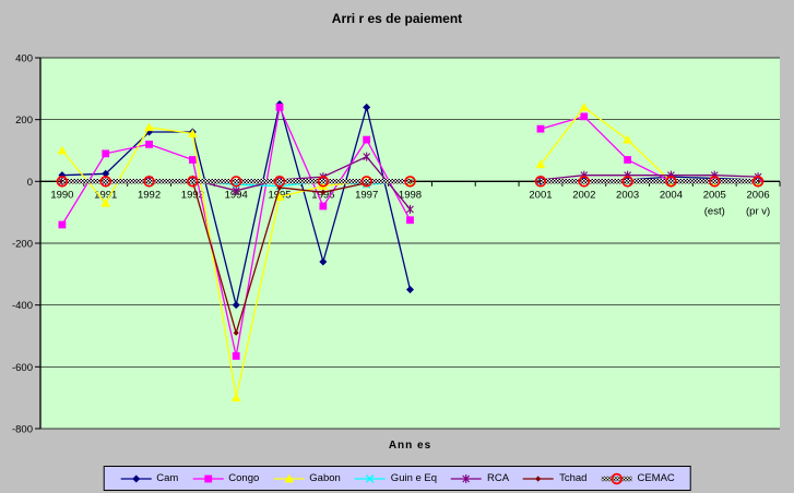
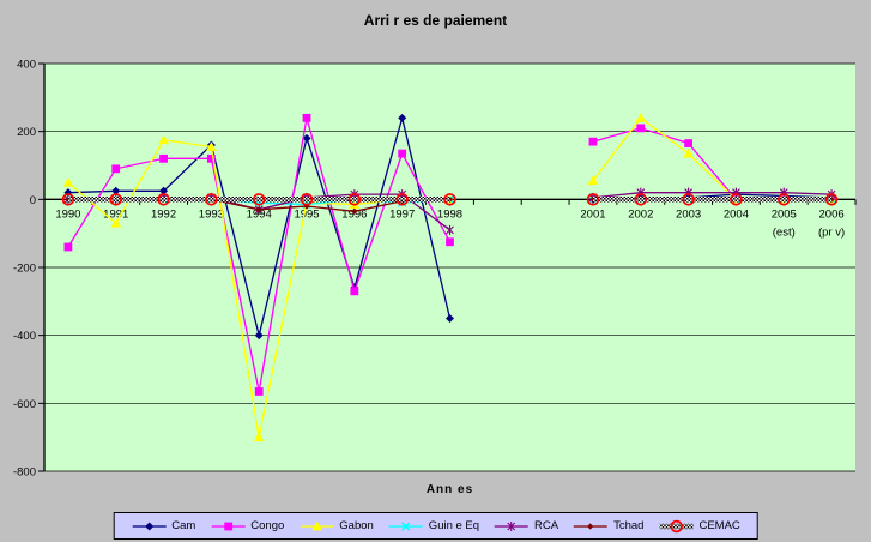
Gabon/1990: 100 -> 50
Cam/1992: 160 -> 20
Congo/1993: 70 -> 120
Tchad/1994: -490 -> -30
Cam/1995: 250 -> 180
Gabon/1995: -50 -> -10
Congo/1996: -80 -> -270
RCA/1997: 80 -> 20
Congo/2003: 70 -> 160
